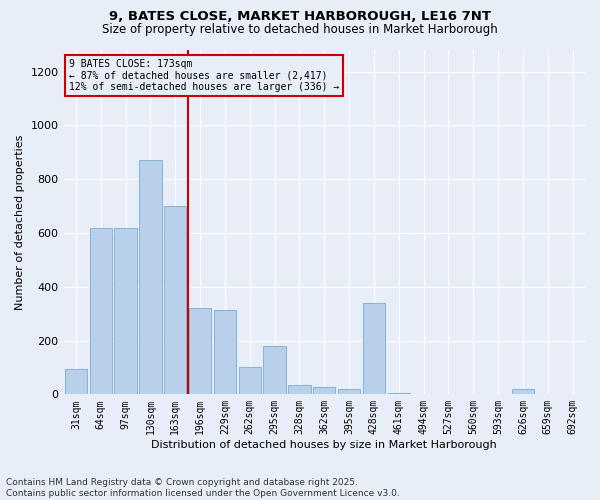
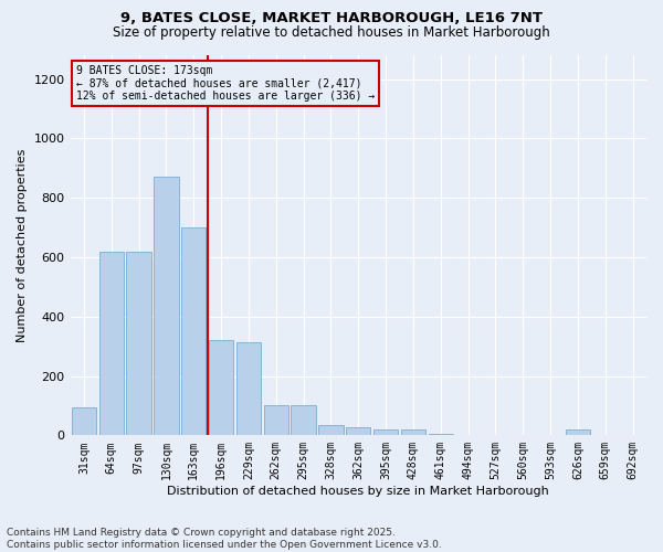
295sqm: 180 -> 100
428sqm: 340 -> 20
